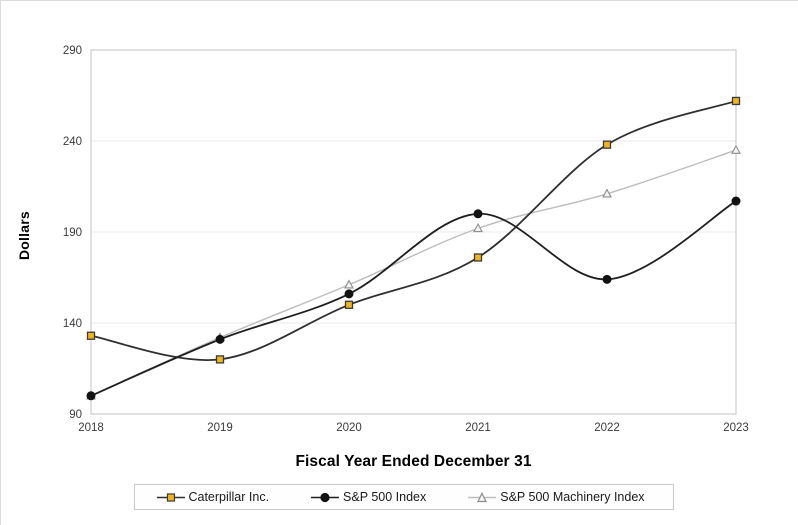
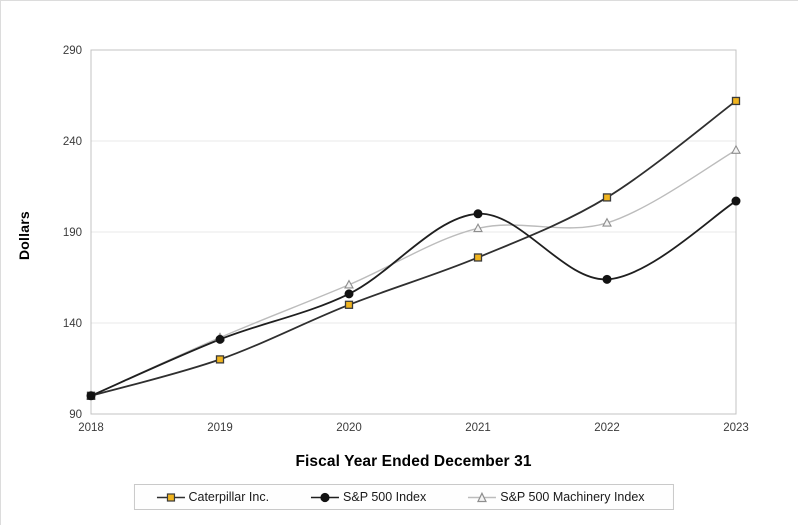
Caterpillar Inc./2018: 133 -> 100
Caterpillar Inc./2022: 238 -> 209
S&P 500 Machinery Index/2022: 211 -> 195
